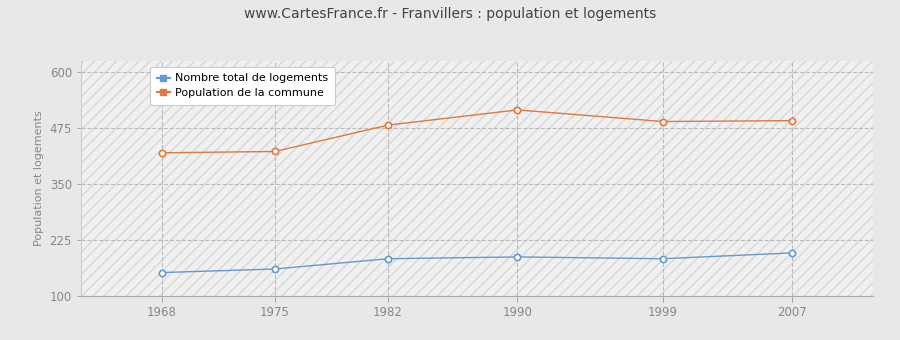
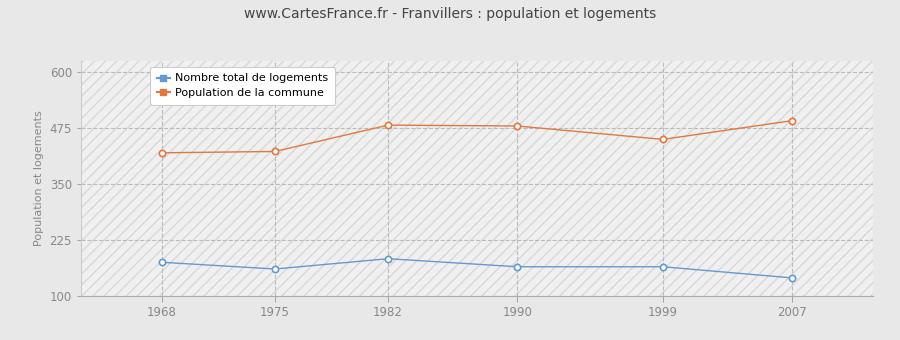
Nombre total de logements/1968: 152 -> 175
Nombre total de logements/1990: 187 -> 165
Population de la commune/1990: 516 -> 480
Nombre total de logements/1999: 183 -> 165
Population de la commune/1999: 490 -> 450
Nombre total de logements/2007: 196 -> 140
